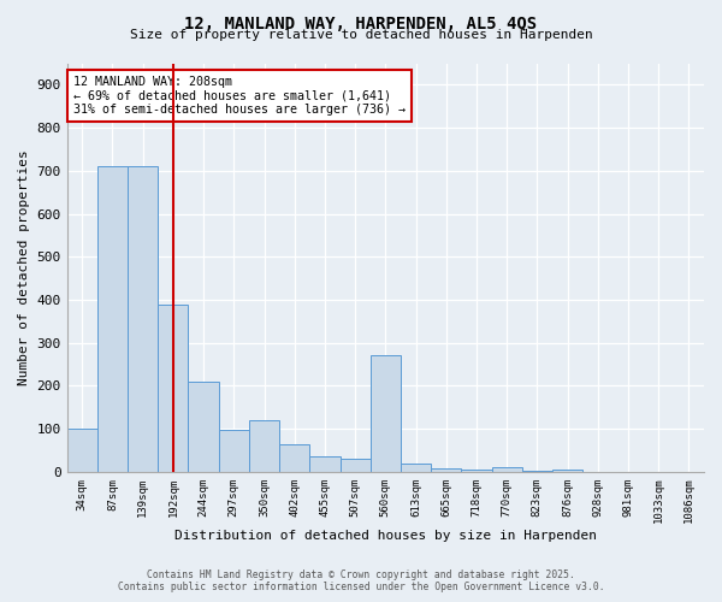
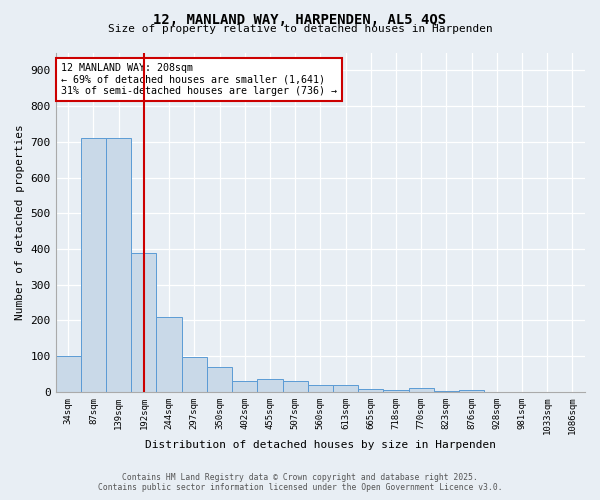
350sqm: 120 -> 70
402sqm: 65 -> 30
560sqm: 270 -> 20
